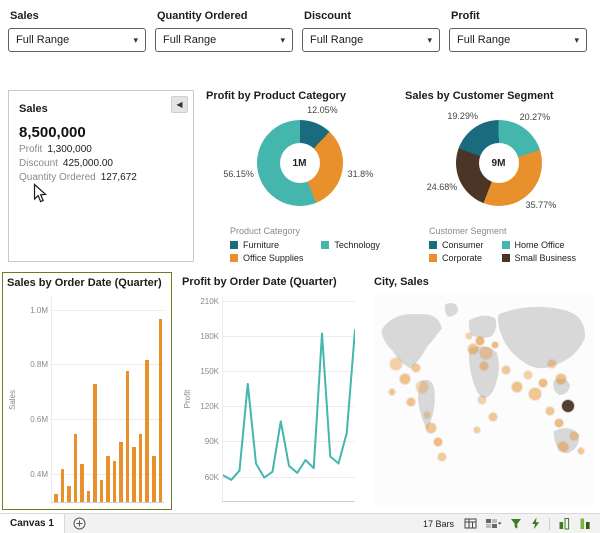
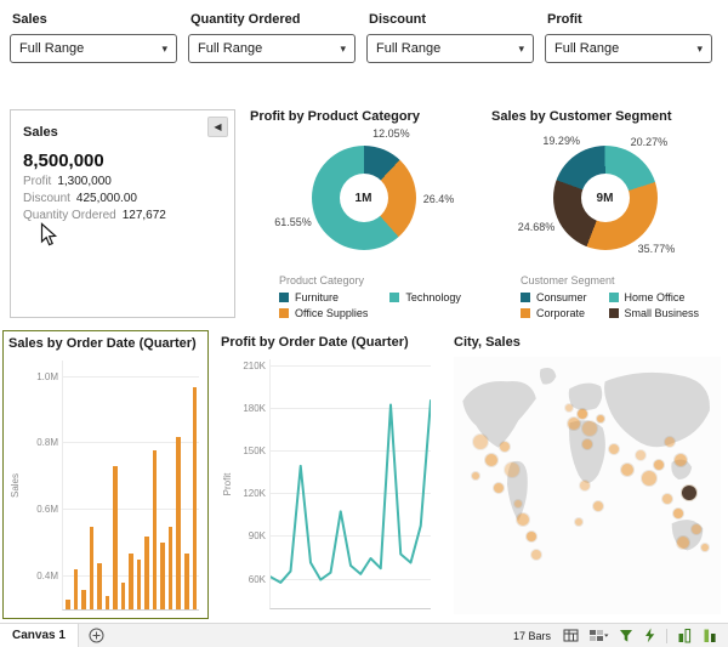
Profit by Product Category/Office Supplies: 31.8% -> 26.4%
Profit by Product Category/Technology: 56.15% -> 61.55%
